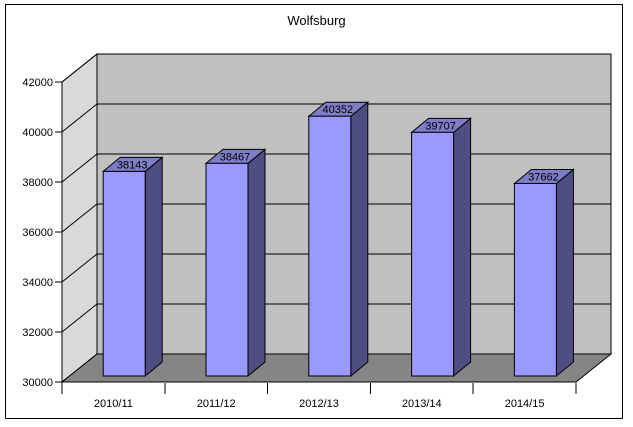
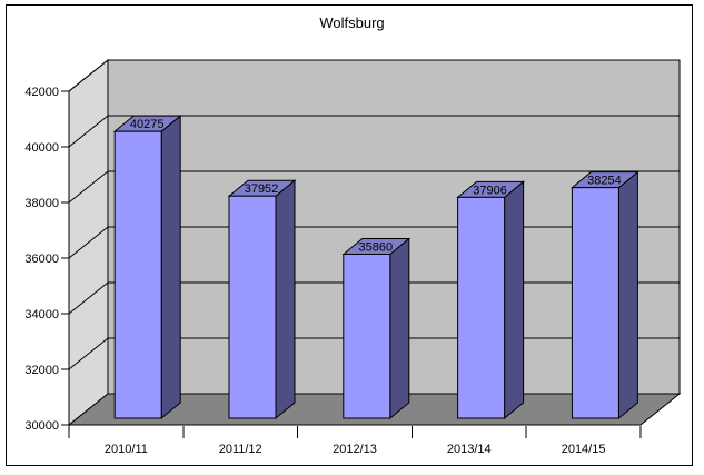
2010/11: 38143 -> 40275
2011/12: 38467 -> 37952
2012/13: 40352 -> 35860
2013/14: 39707 -> 37906
2014/15: 37662 -> 38254
